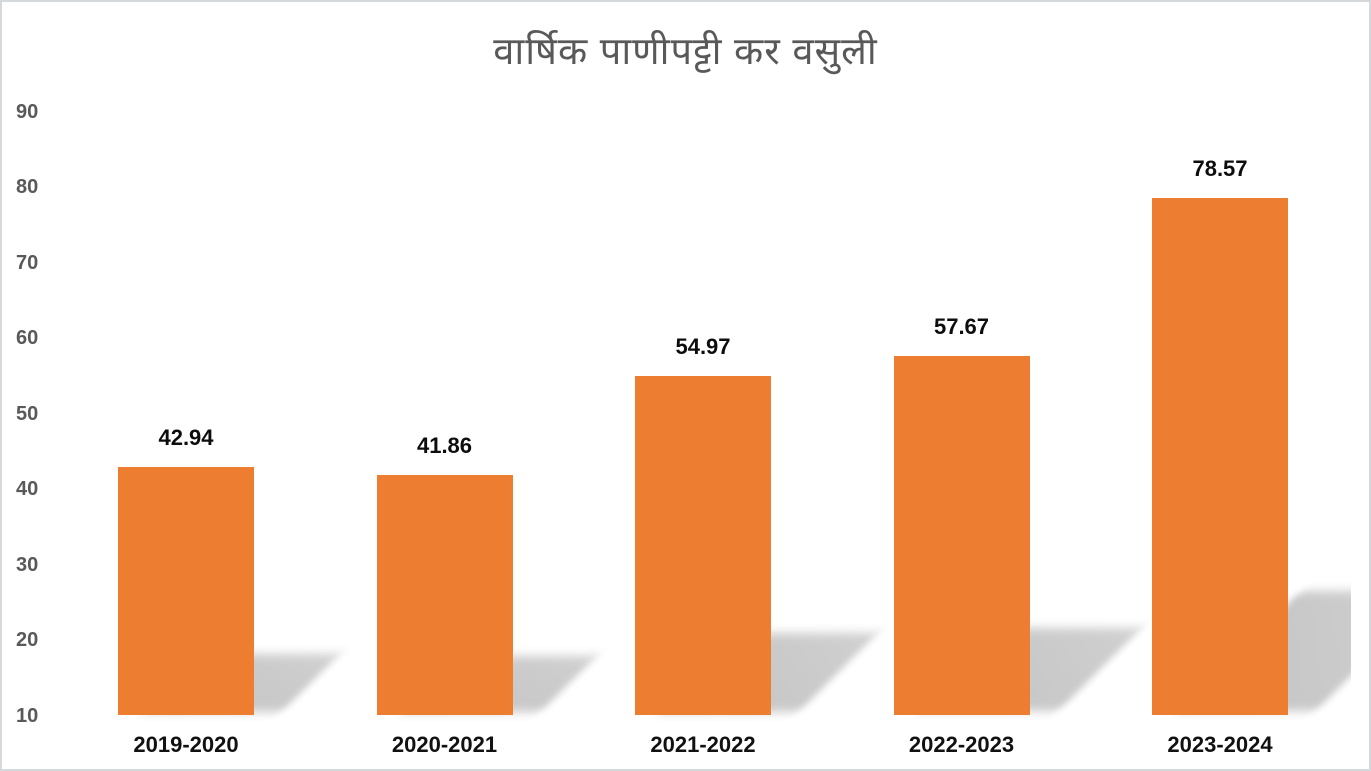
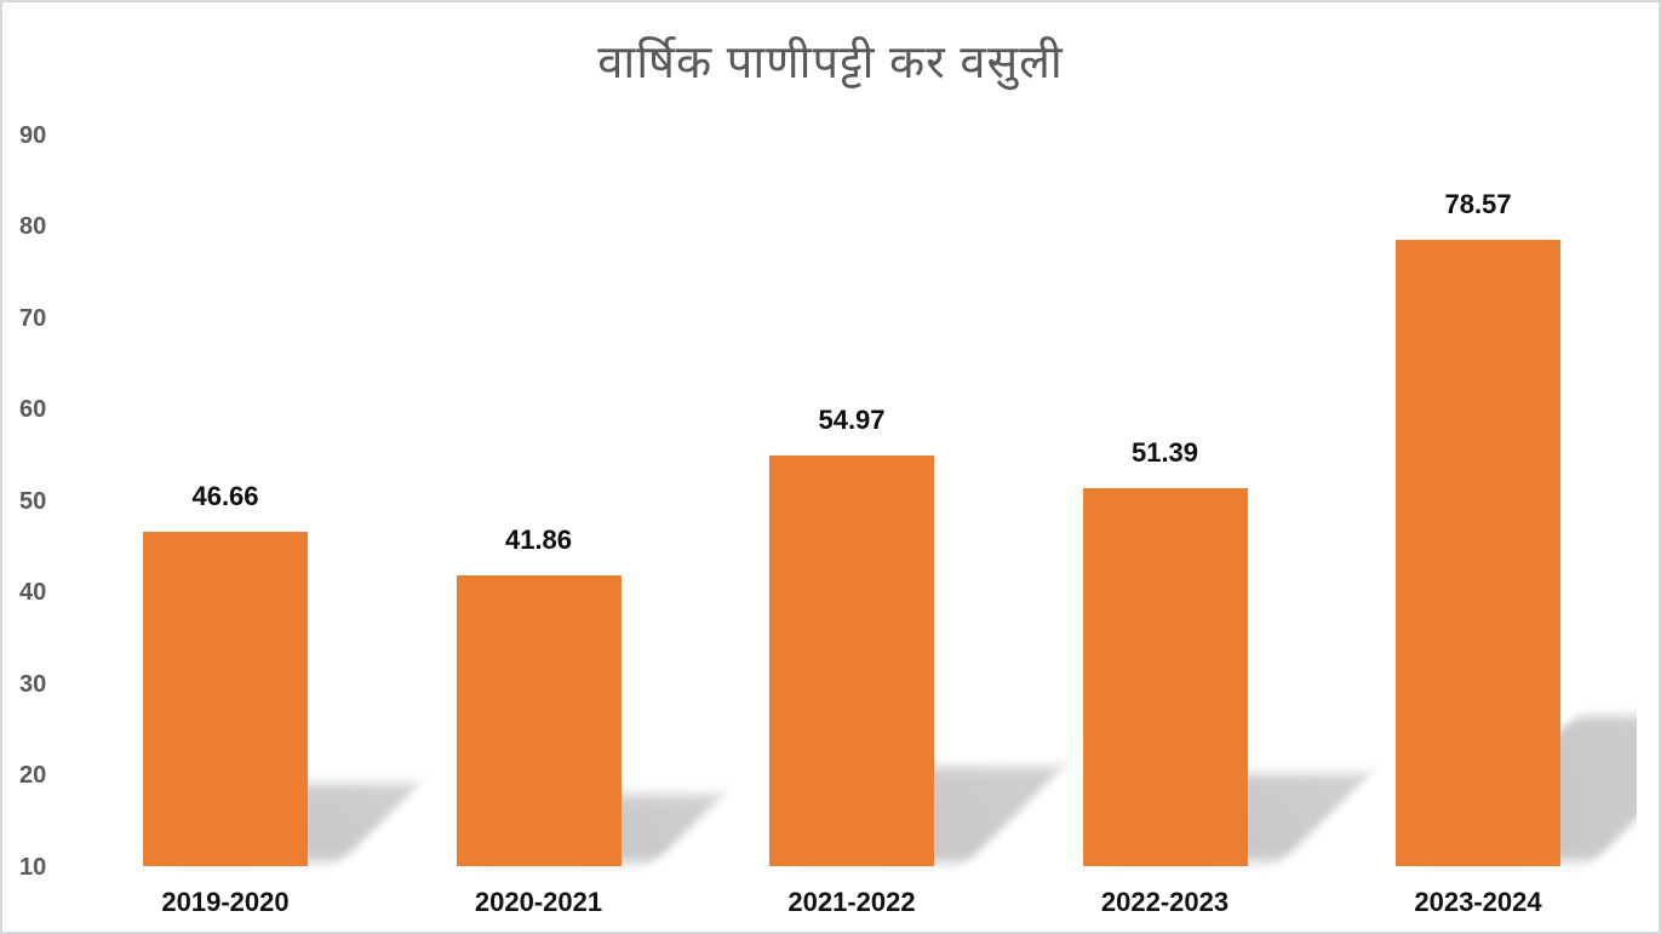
2019-2020: 42.94 -> 46.66
2022-2023: 57.67 -> 51.39
